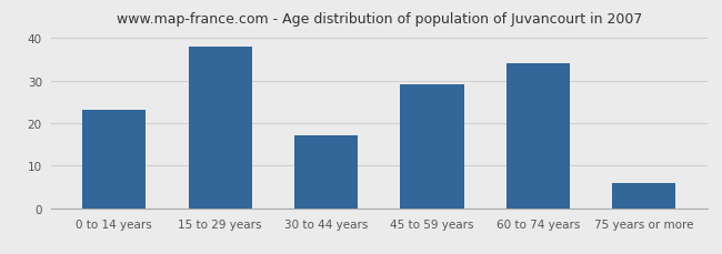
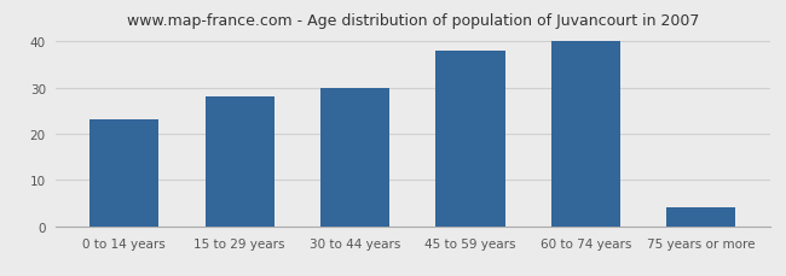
15 to 29 years: 38 -> 28
30 to 44 years: 17 -> 30
45 to 59 years: 29 -> 38
60 to 74 years: 34 -> 40
75 years or more: 6 -> 4
